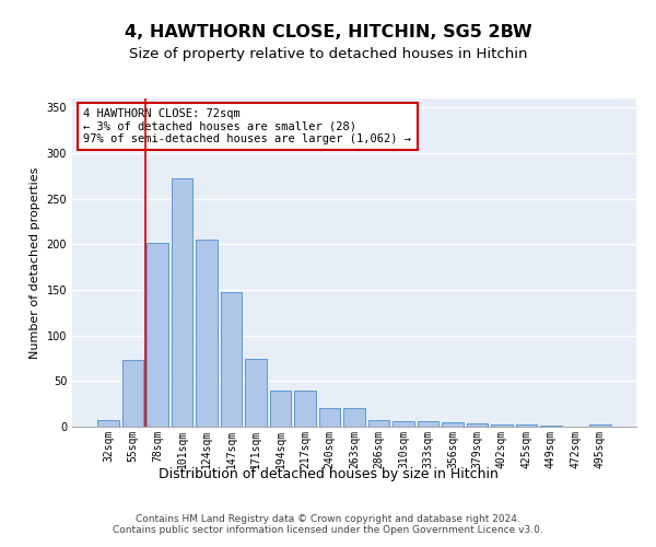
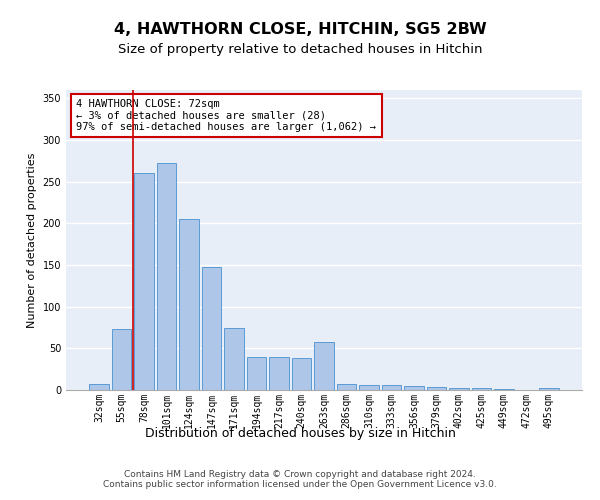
78sqm: 202 -> 260
240sqm: 20 -> 38
263sqm: 20 -> 58
